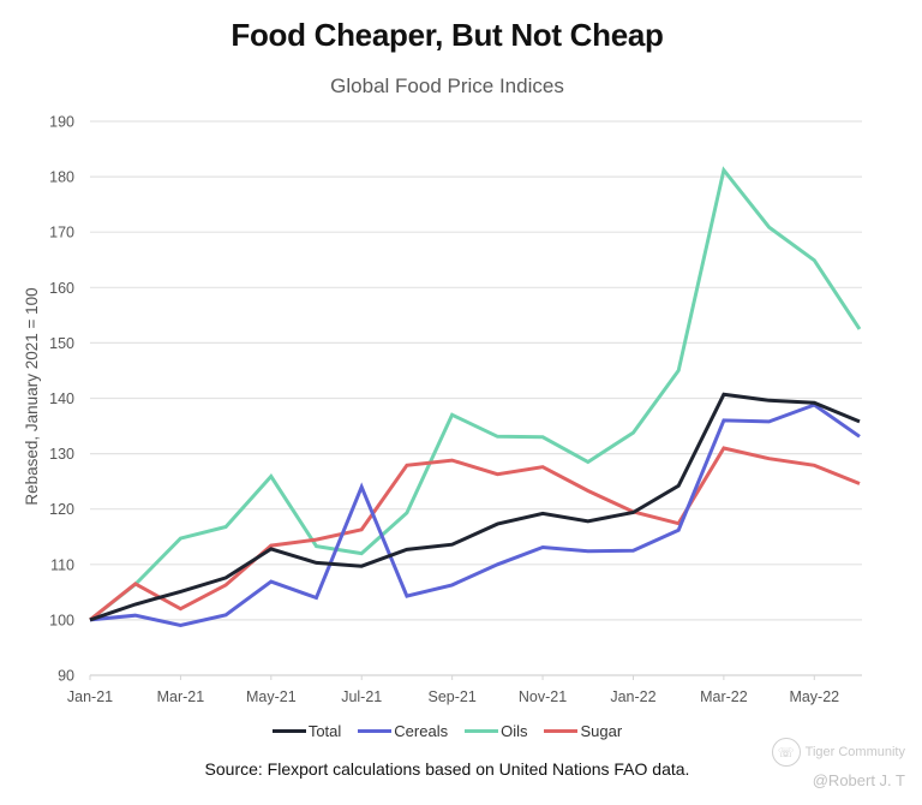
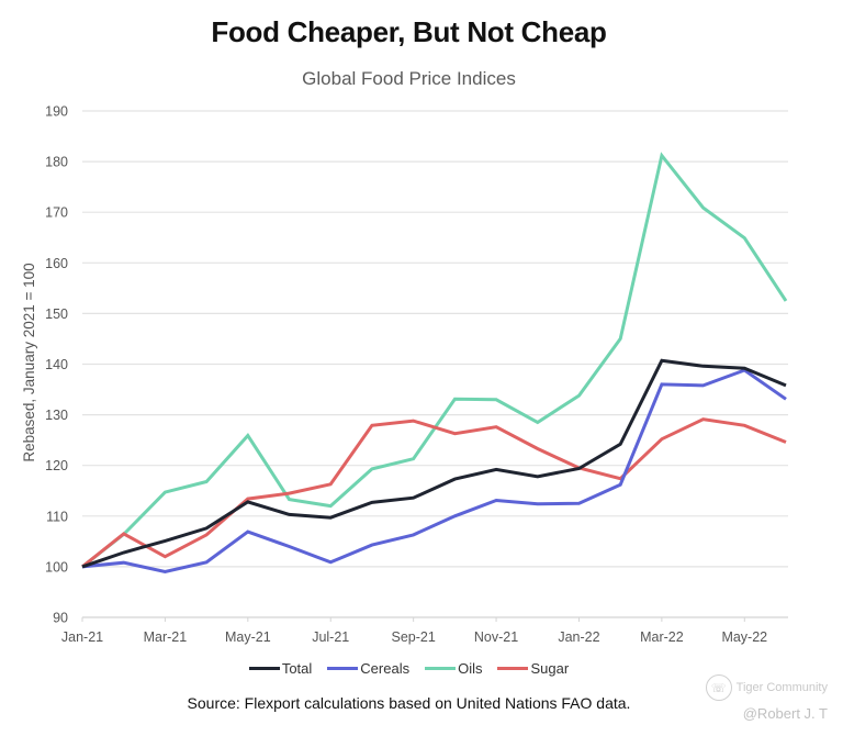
Cereals/Jul-21: 124 -> 101
Oils/Sep-21: 137 -> 121
Sugar/Mar-22: 131 -> 125
